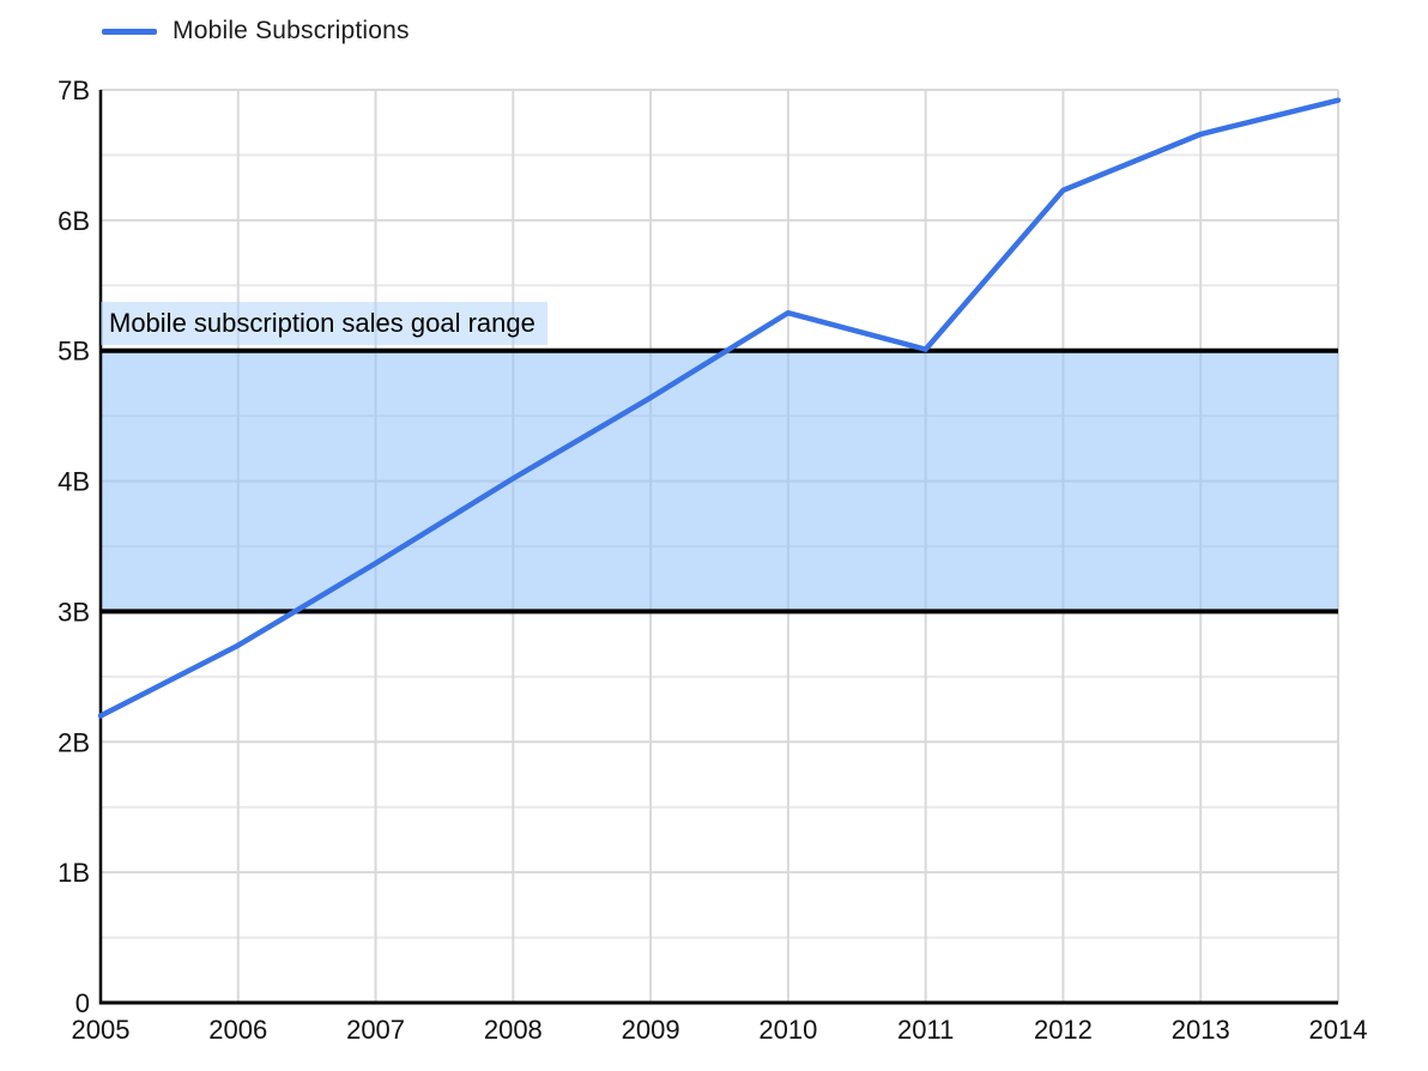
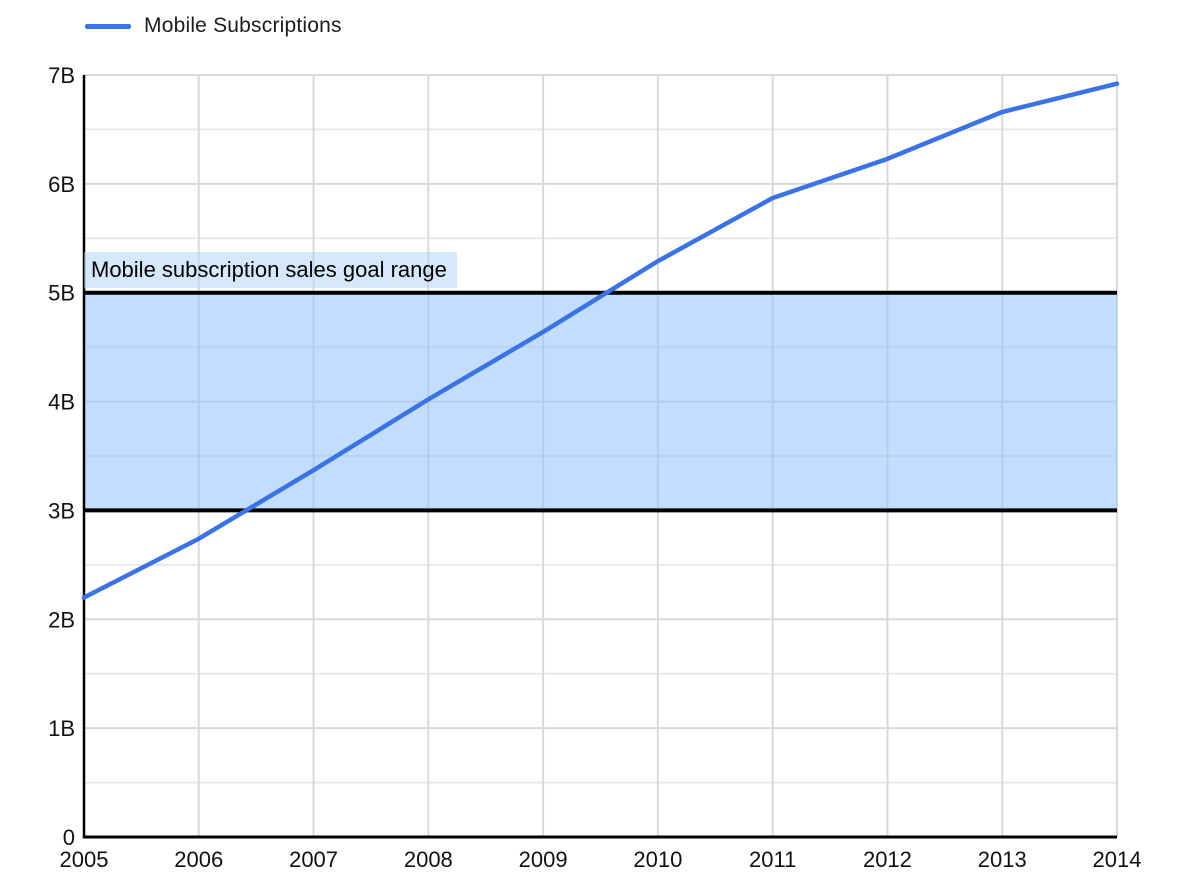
2011: 5.01B -> 5.87B
